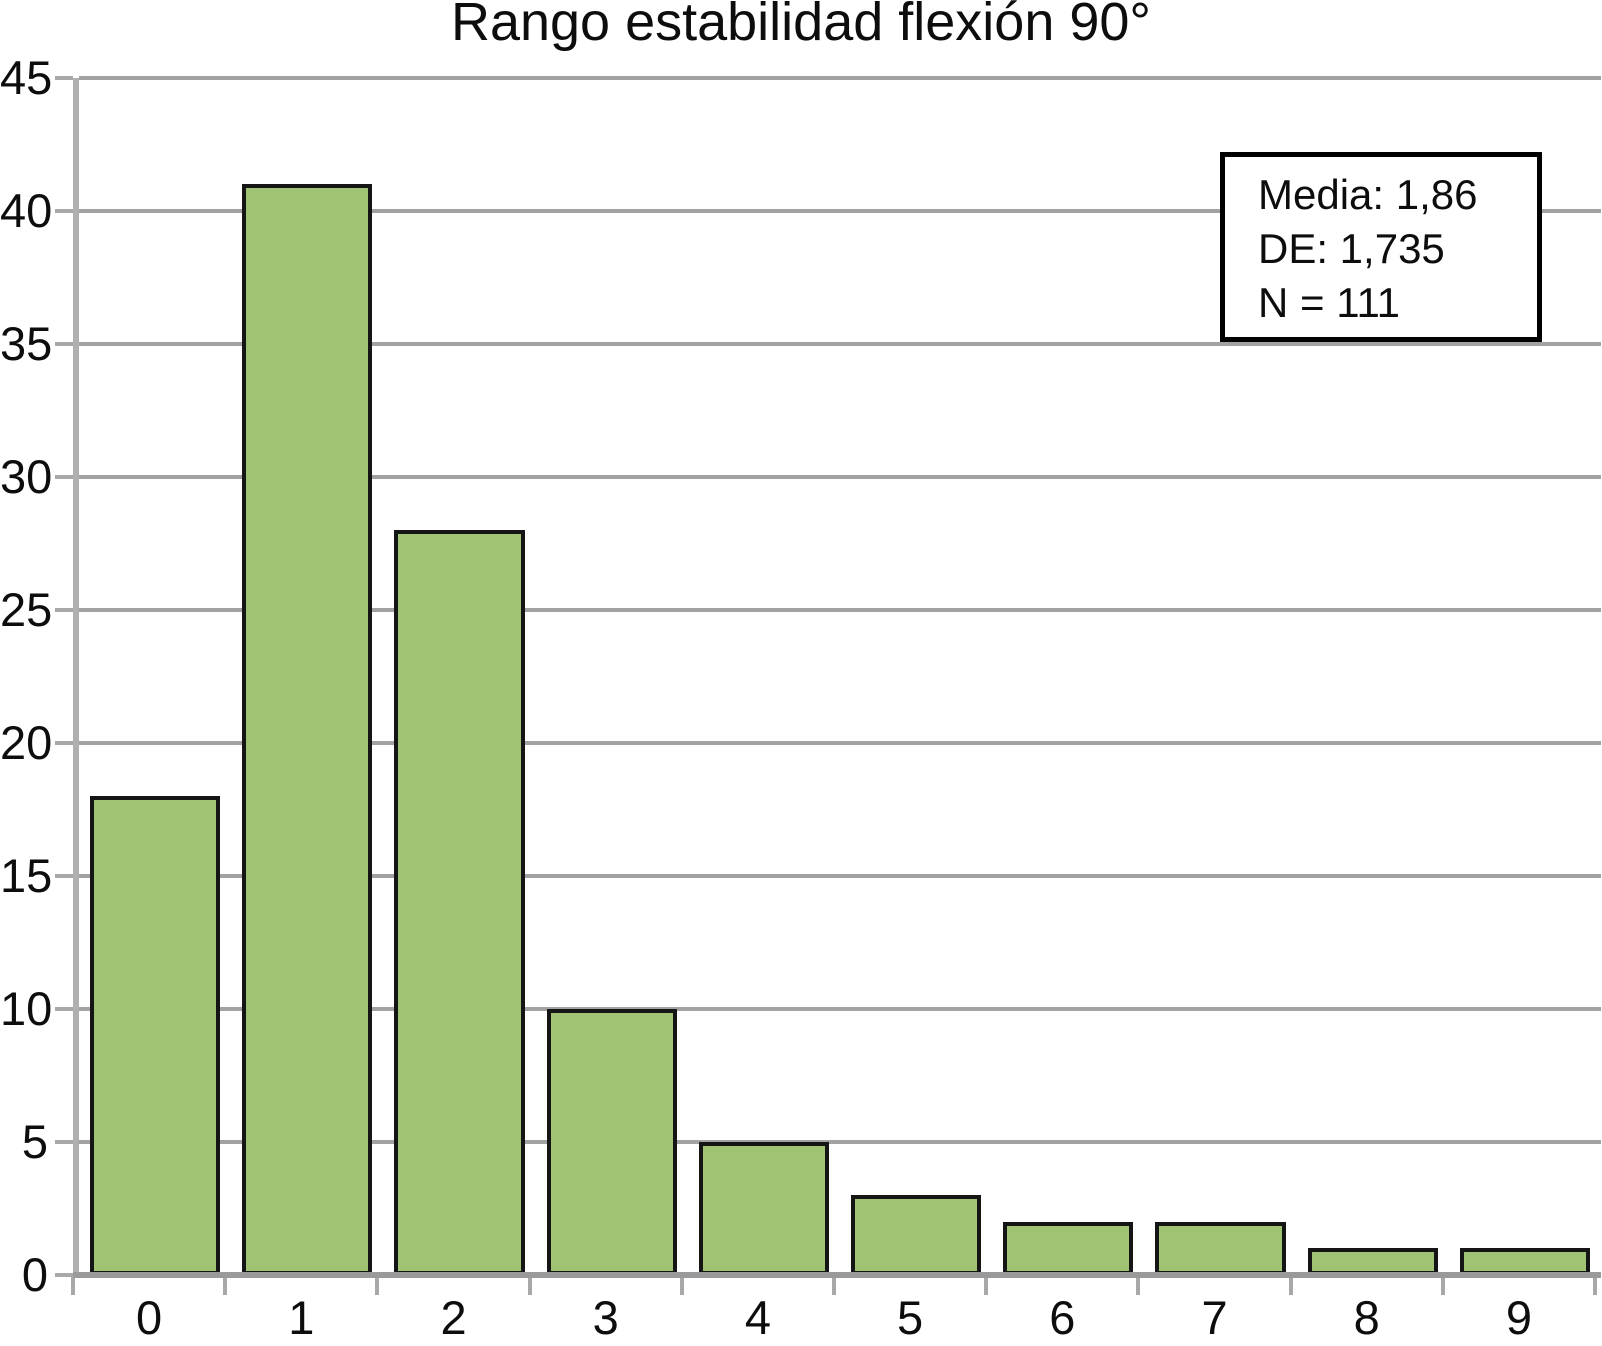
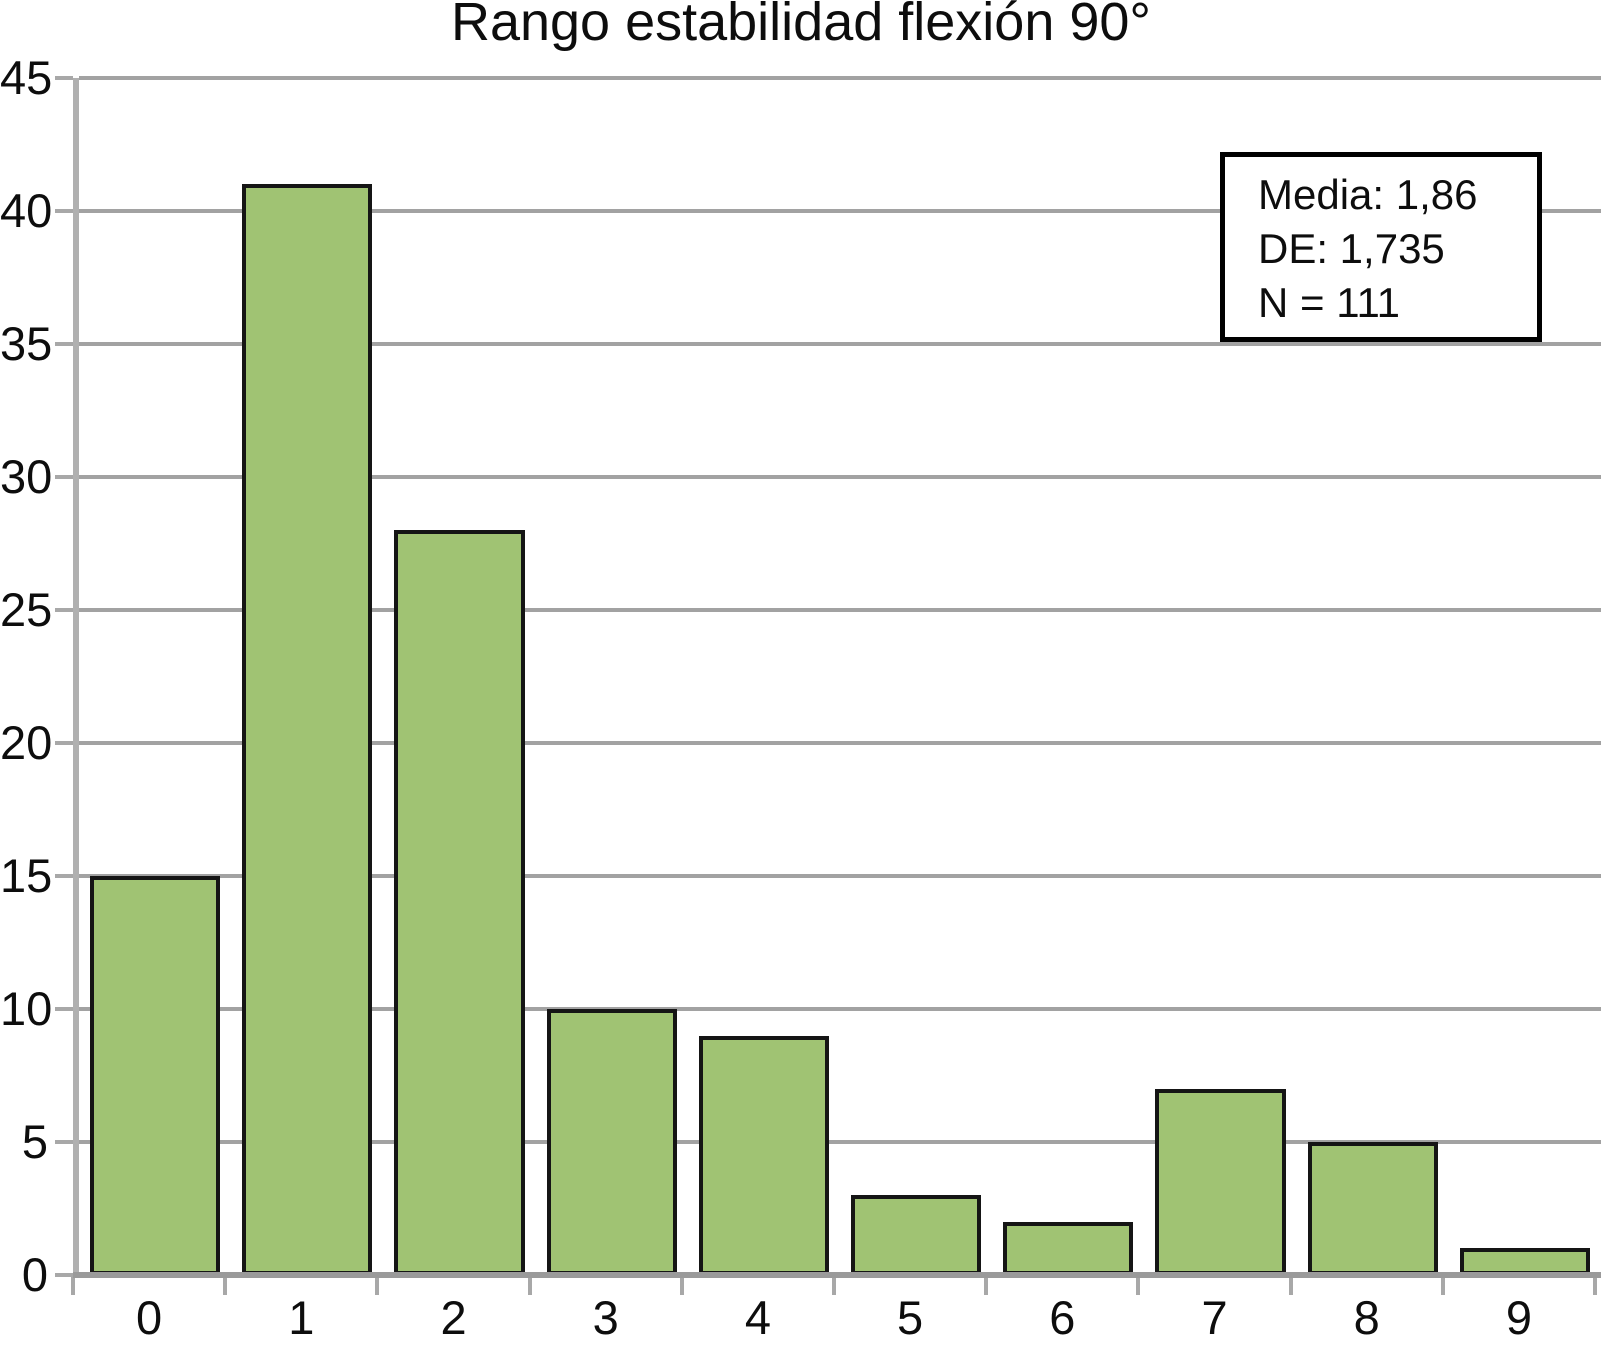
0: 18 -> 15
4: 5 -> 9
7: 2 -> 7
8: 1 -> 5
